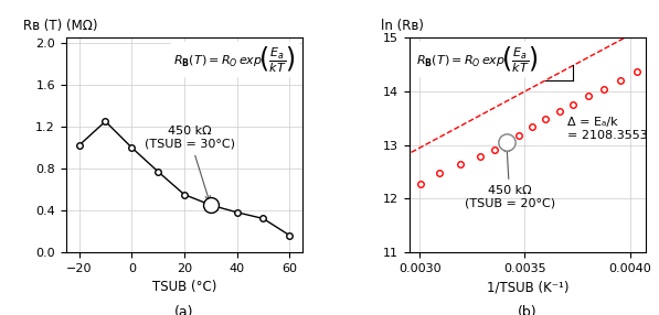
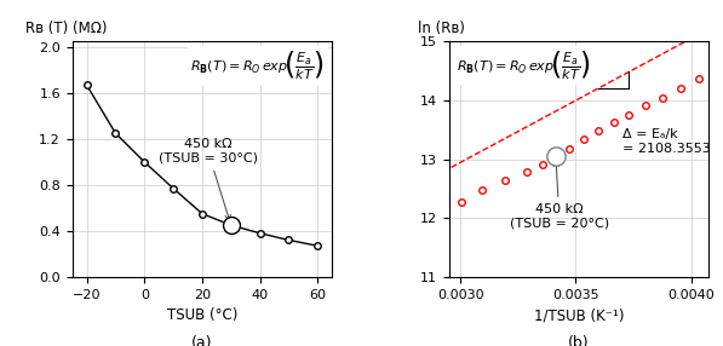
−20: 1.02 -> 1.67
60: 0.16 -> 0.27
